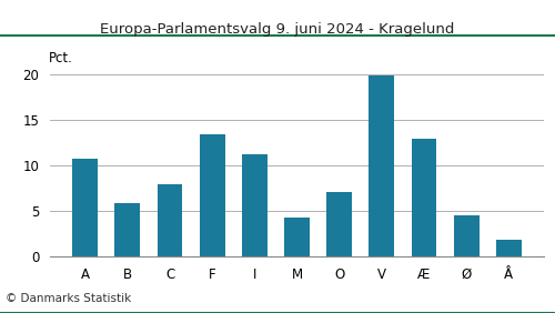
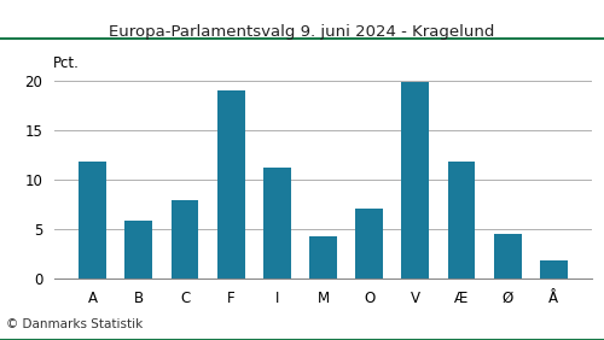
A: 10.8 -> 11.8
F: 13.4 -> 19.0
Æ: 13.0 -> 11.8
